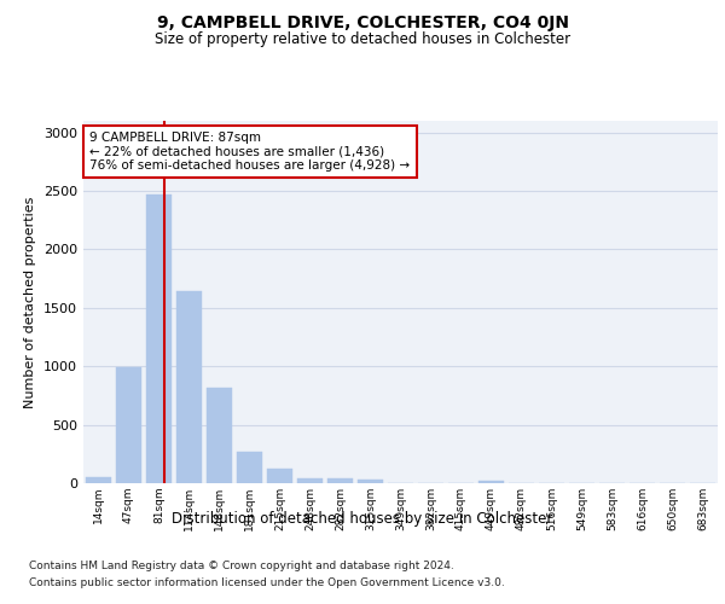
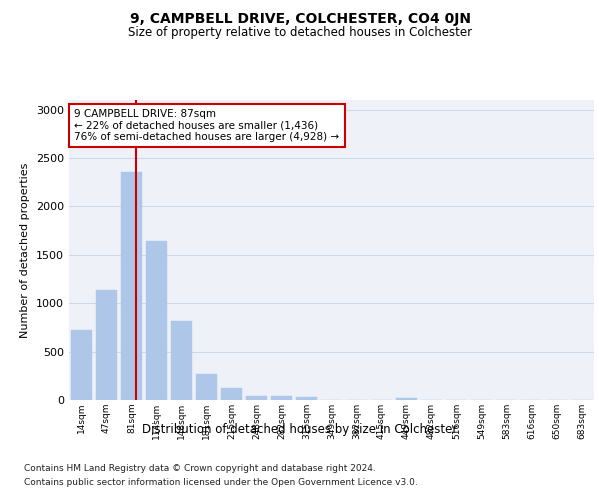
14sqm: 50 -> 720
47sqm: 990 -> 1140
81sqm: 2470 -> 2360
